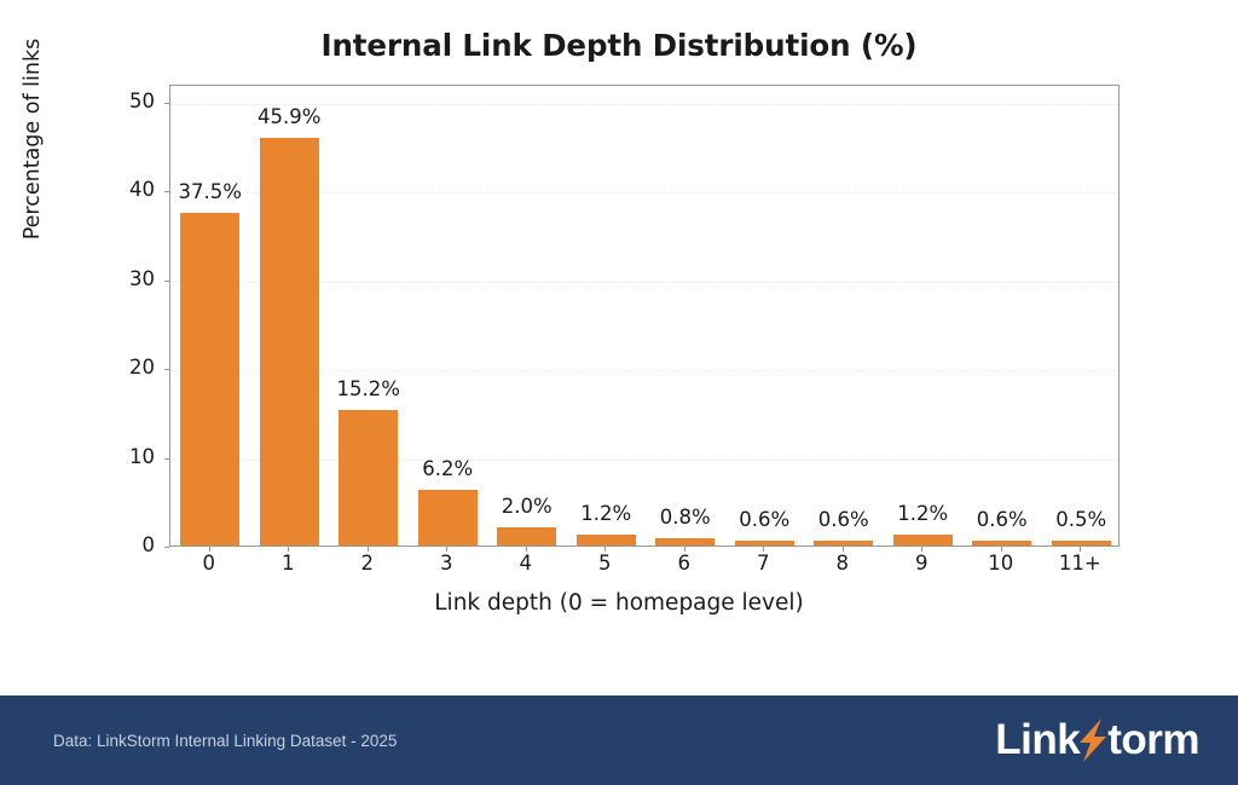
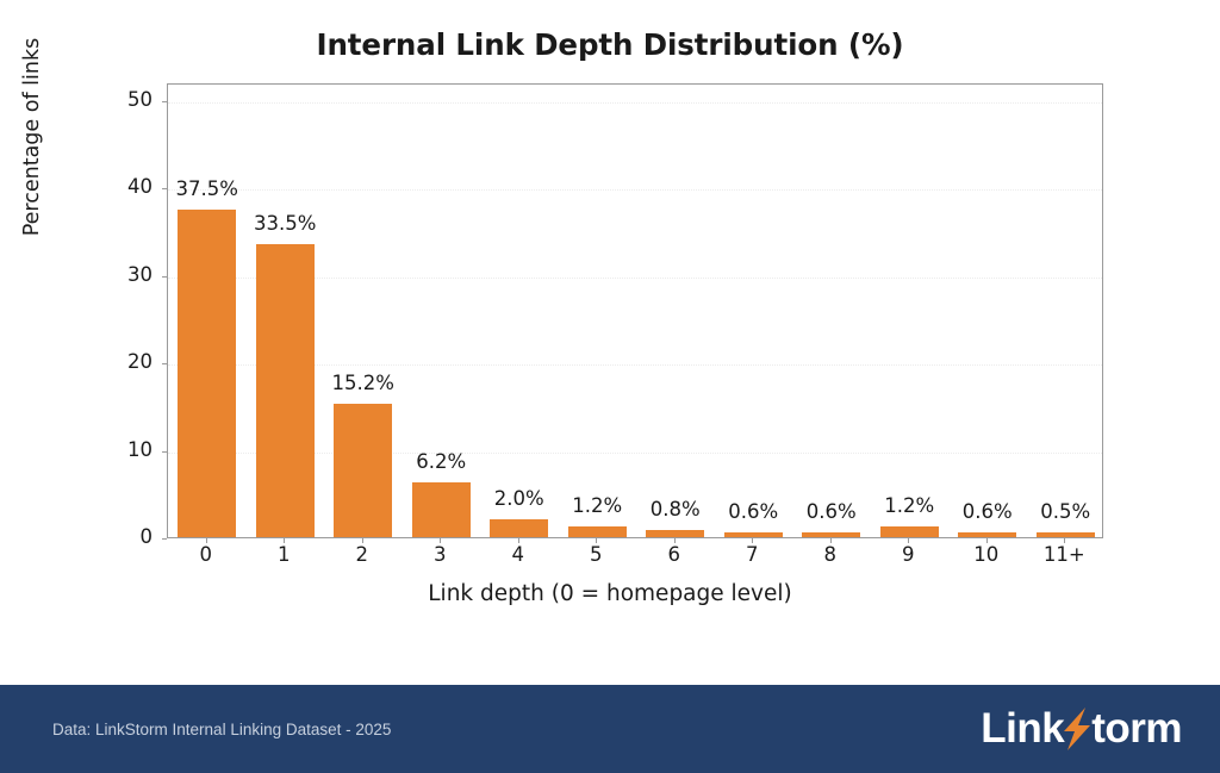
1: 45.9% -> 33.5%
